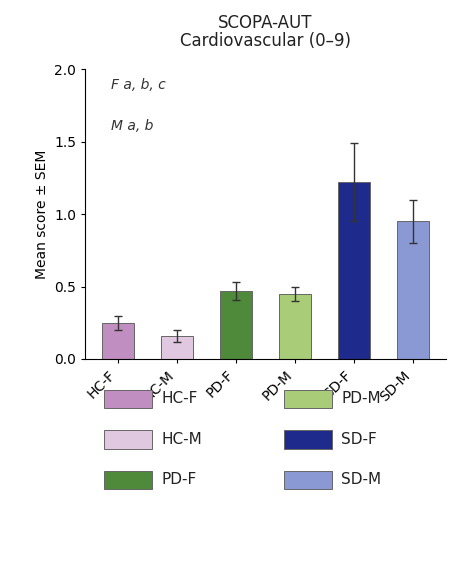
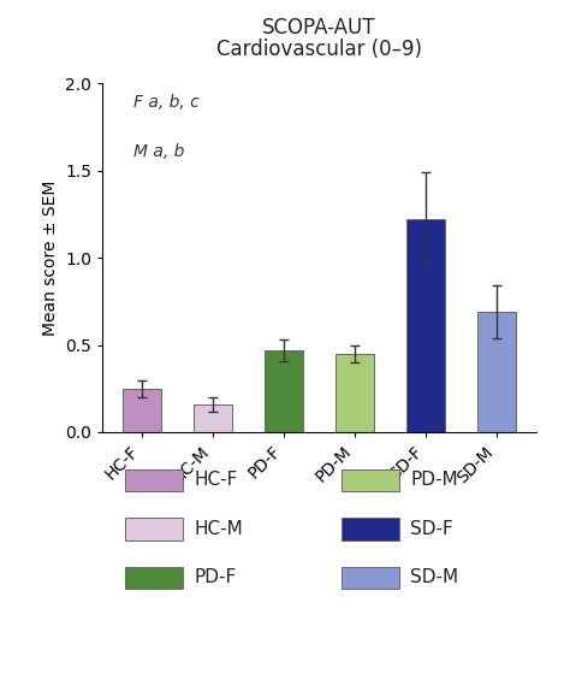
SD-M: 0.95 -> 0.69
